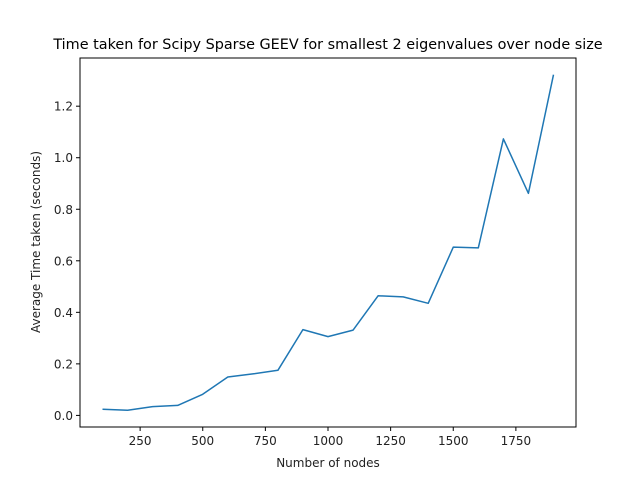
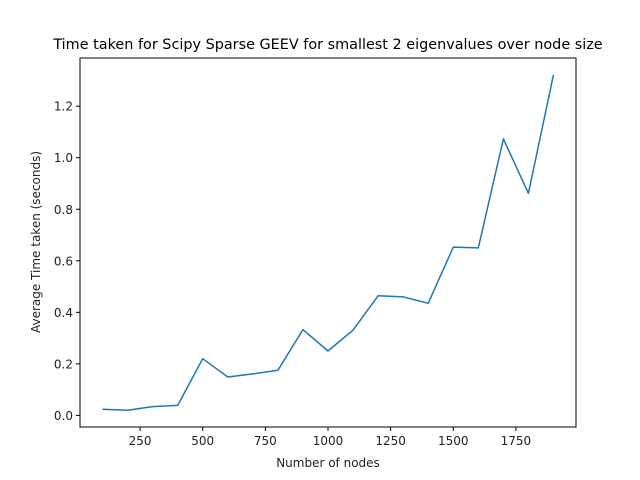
500: 0.08 -> 0.22
1000: 0.31 -> 0.25
